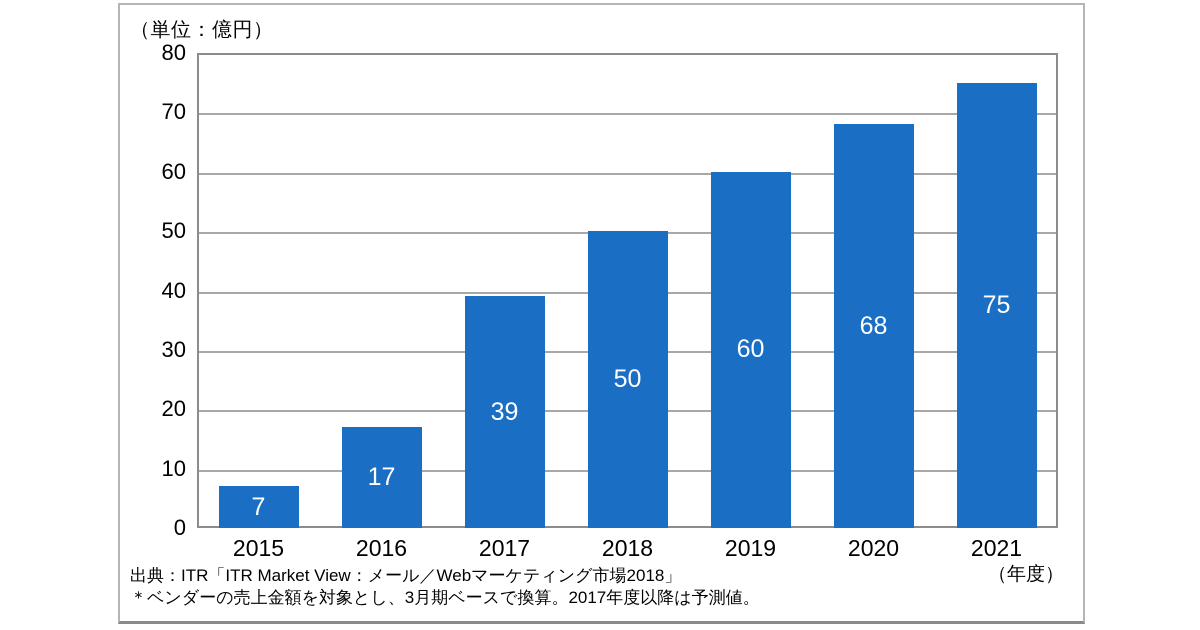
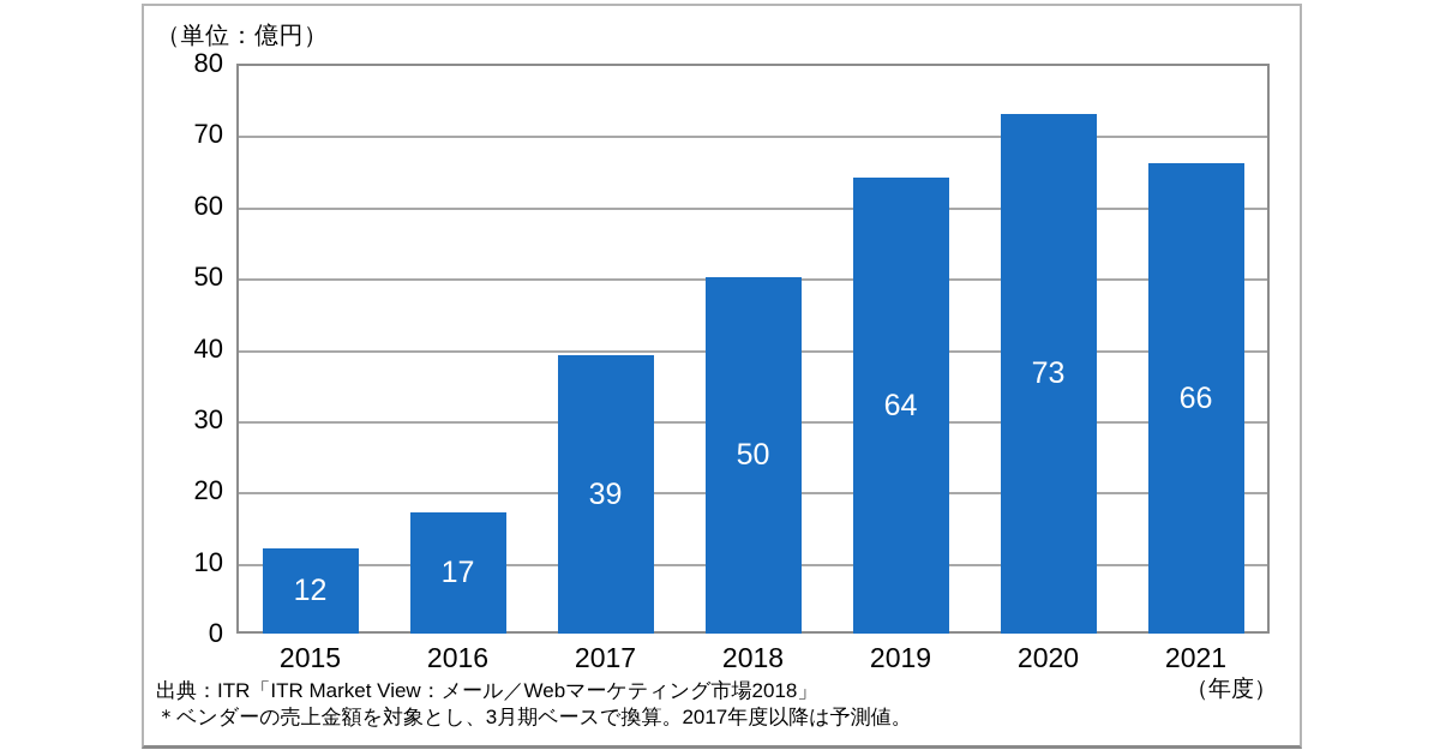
2015: 7 -> 12
2019: 60 -> 64
2020: 68 -> 73
2021: 75 -> 66
